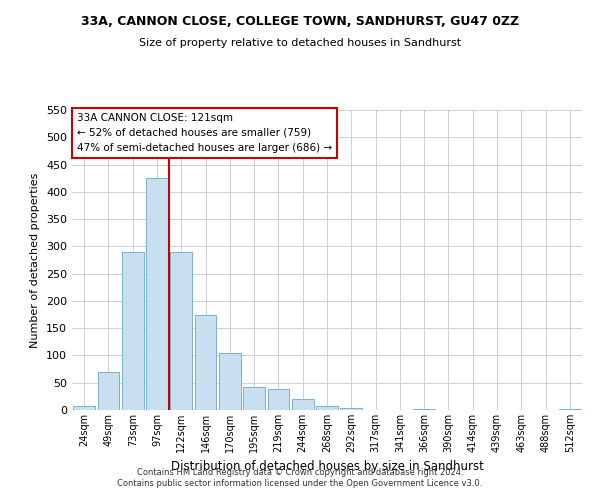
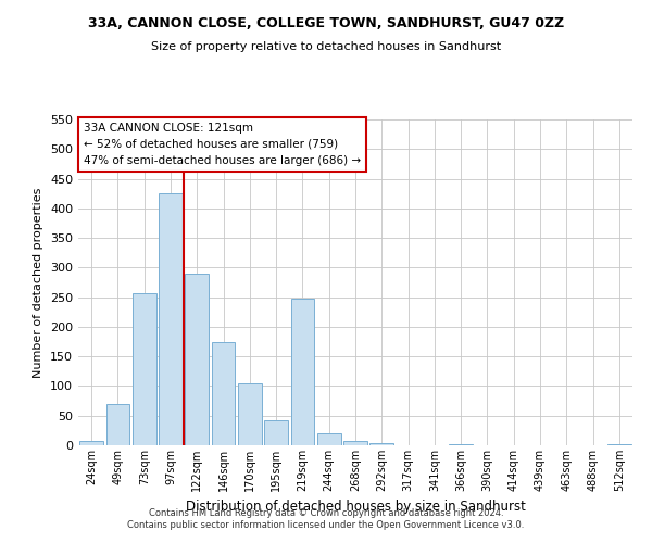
73sqm: 290 -> 256
219sqm: 38 -> 248
